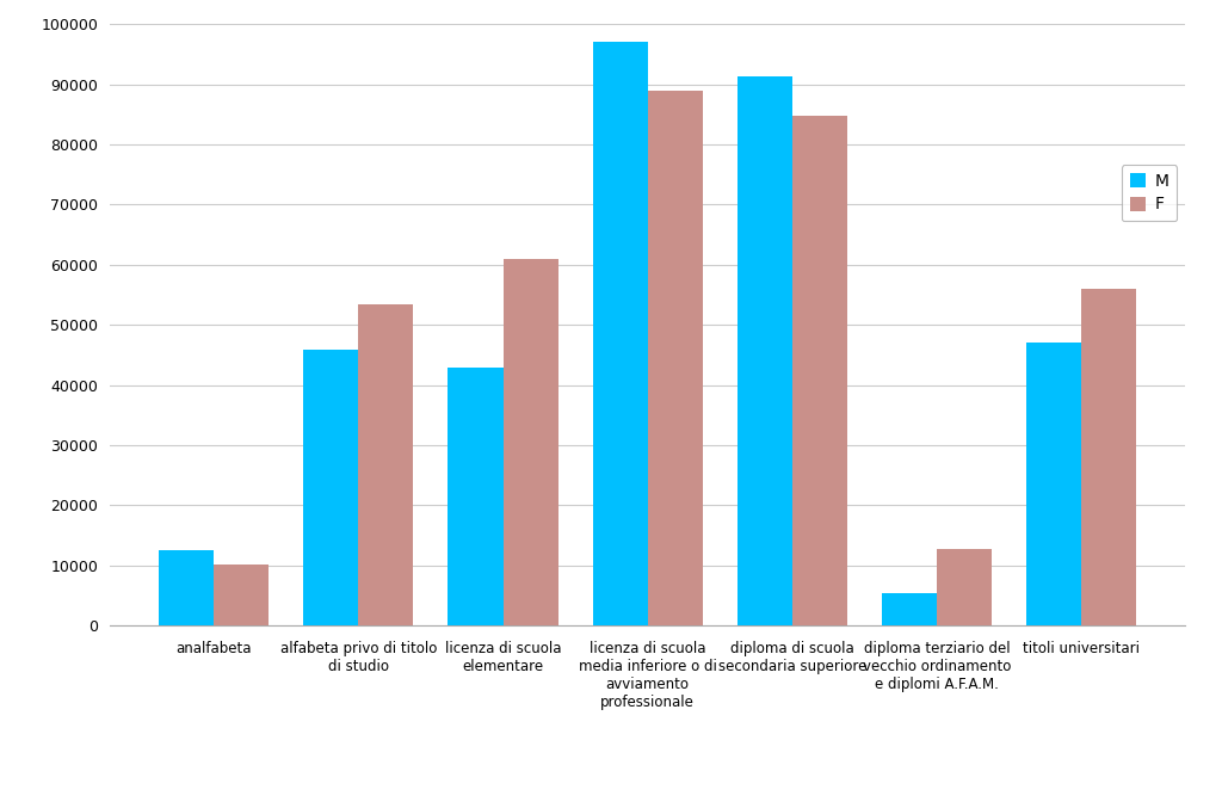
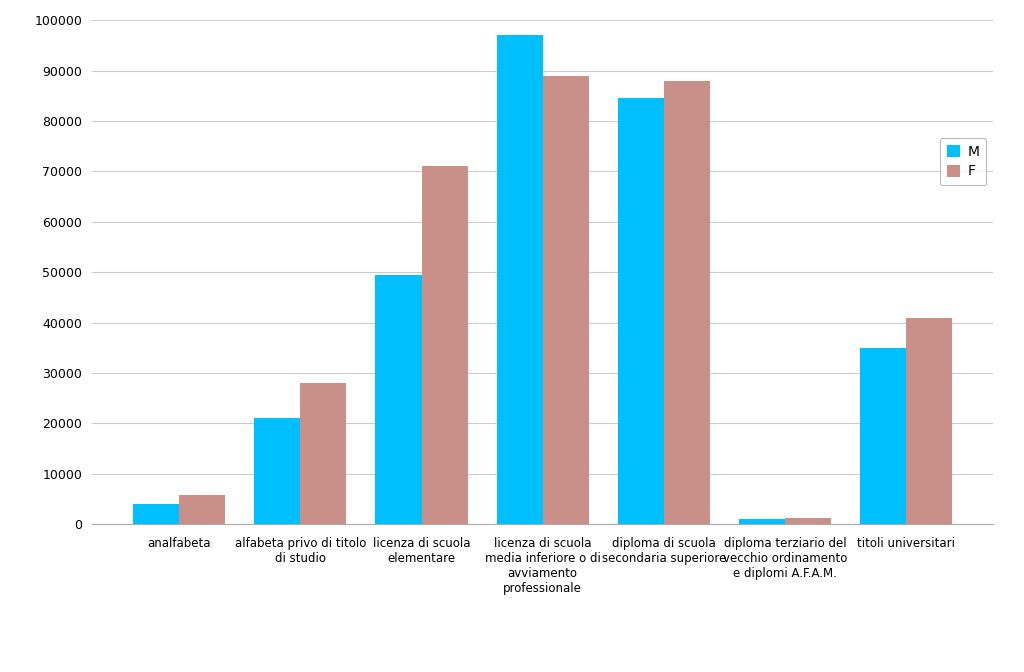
M/analfabeta: 12600 -> 4000
F/analfabeta: 10200 -> 5800
M/alfabeta privo di titolo di studio: 45800 -> 21000
F/alfabeta privo di titolo di studio: 53400 -> 28000
M/licenza di scuola elementare: 42800 -> 49500
F/licenza di scuola elementare: 61000 -> 71000
M/diploma di scuola secondaria superiore: 91400 -> 84500
F/diploma di scuola secondaria superiore: 84800 -> 88000
M/diploma terziario del vecchio ordinamento e diplomi A.F.A.M.: 5400 -> 1000
F/diploma terziario del vecchio ordinamento e diplomi A.F.A.M.: 12800 -> 1300
M/titoli universitari: 47000 -> 35000
F/titoli universitari: 56000 -> 41000
